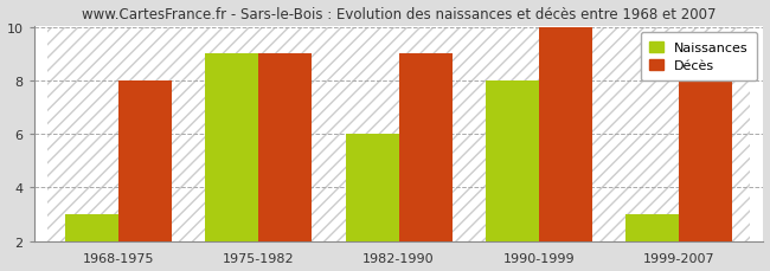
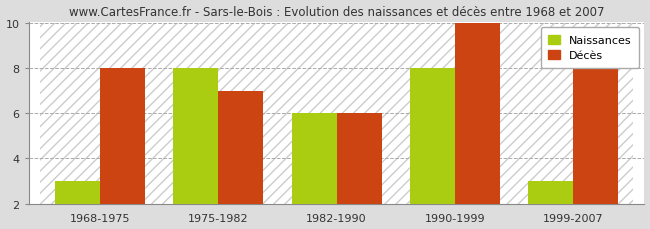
Naissances/1975-1982: 9 -> 8
Décès/1975-1982: 9 -> 7
Décès/1982-1990: 9 -> 6
